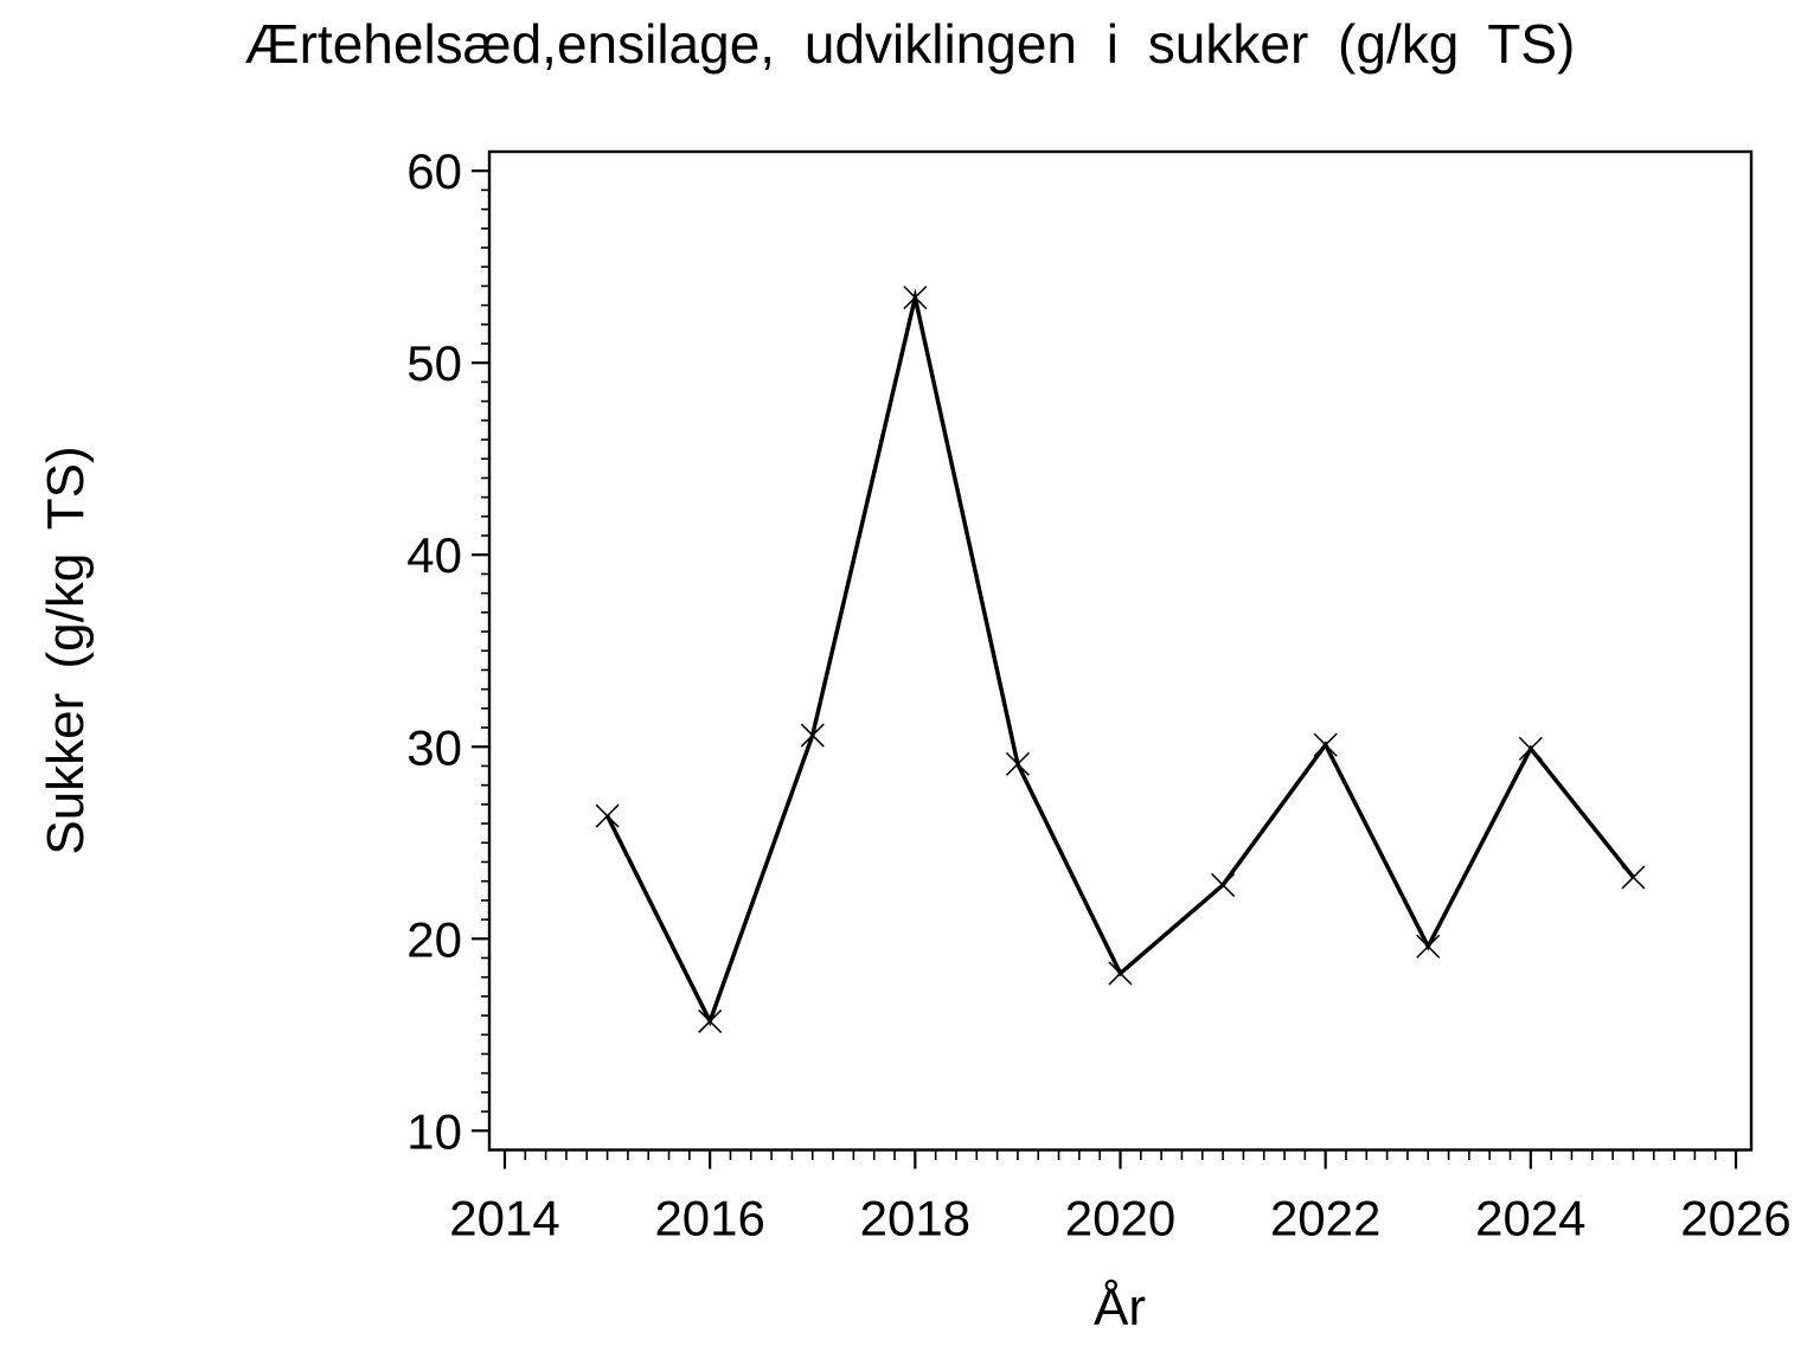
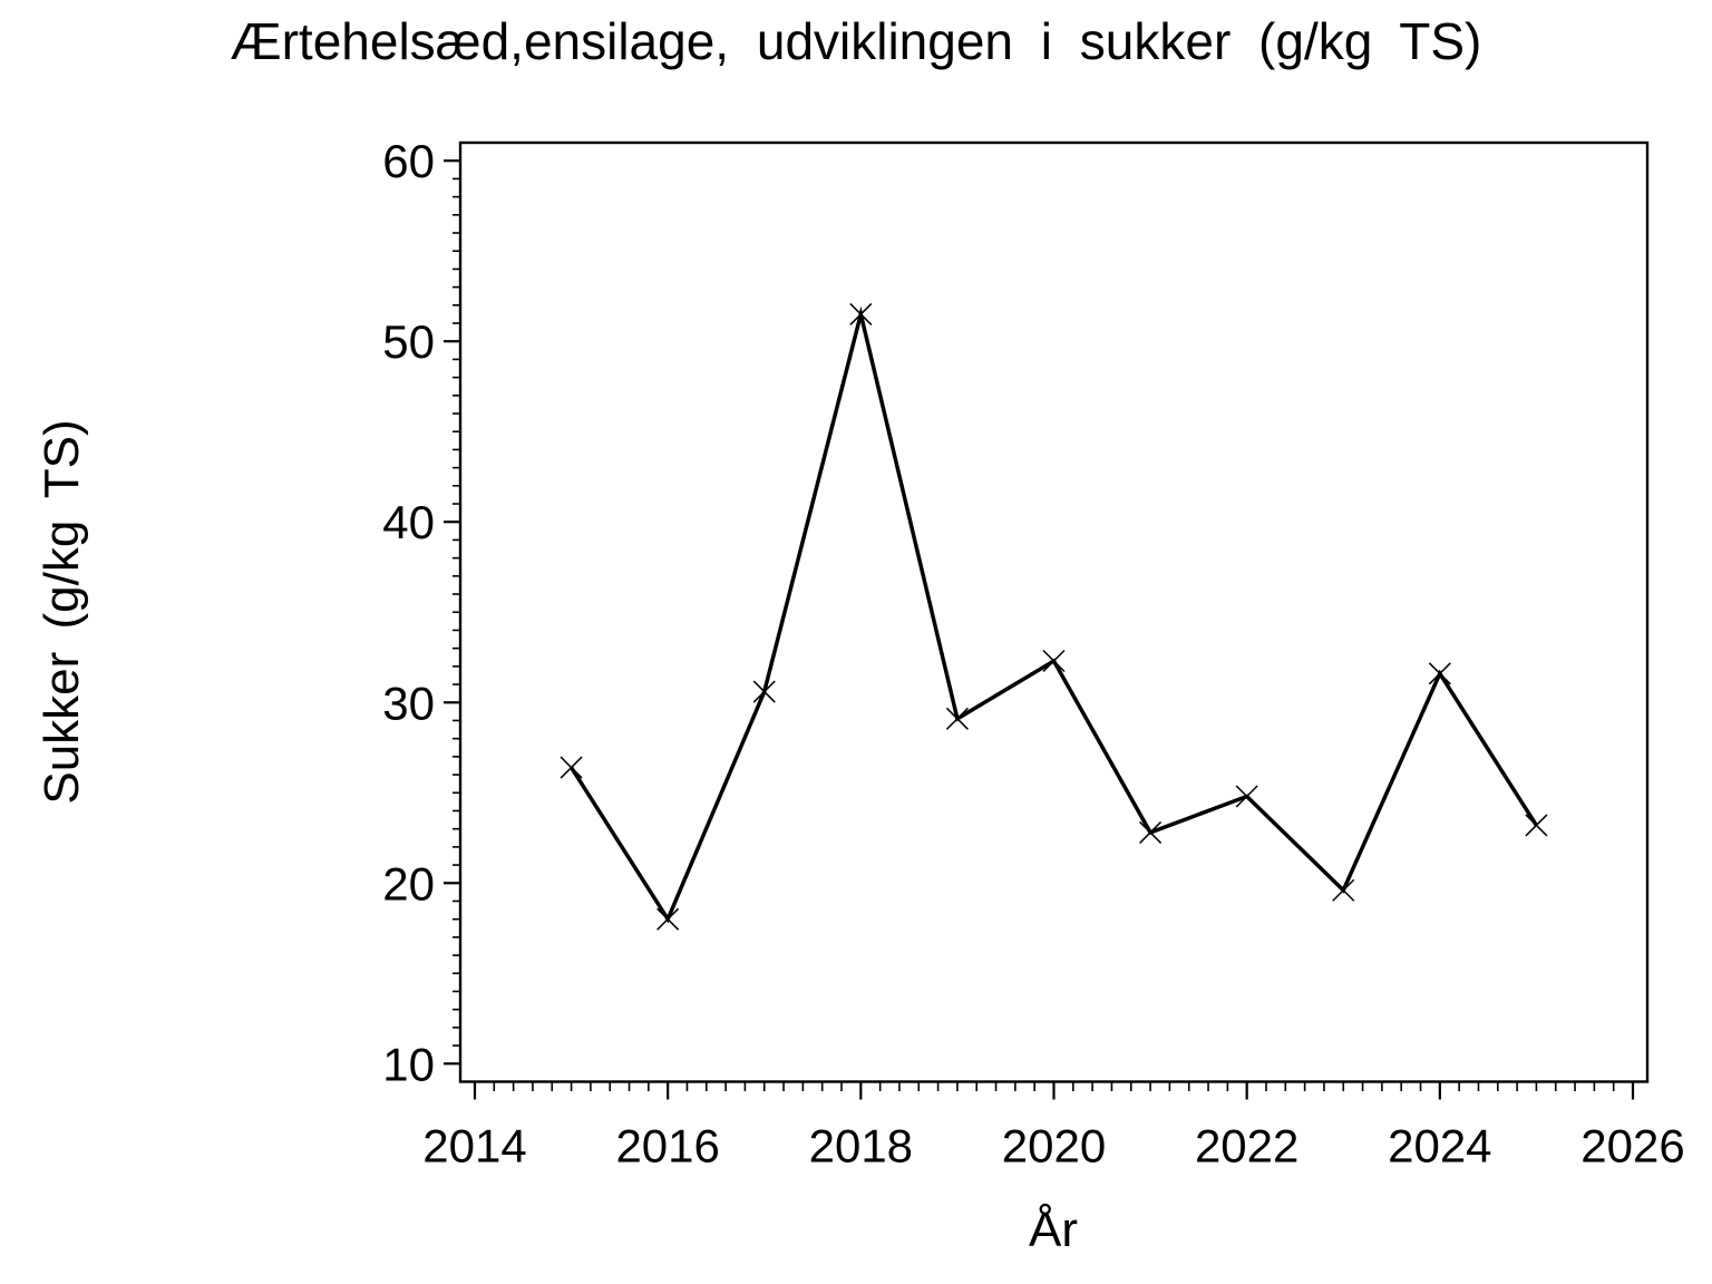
2016: 15.7 -> 18.0
2018: 53.4 -> 51.5
2020: 18.2 -> 32.3
2022: 30.1 -> 24.8
2024: 29.9 -> 31.6
